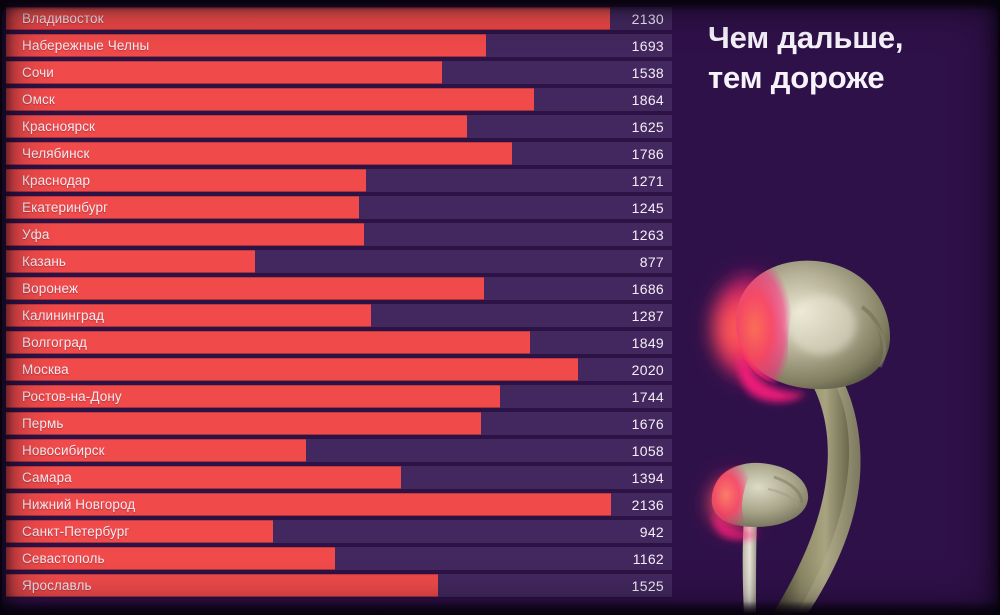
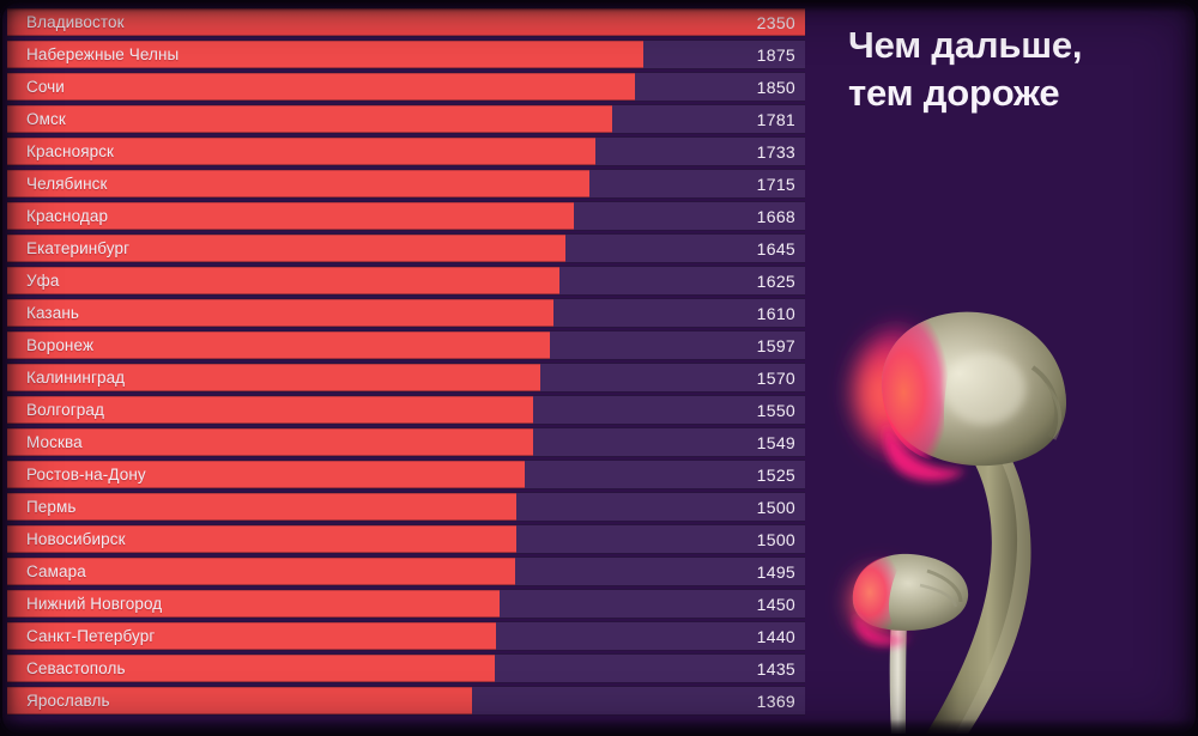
Владивосток: 2130 -> 2350
Набережные Челны: 1693 -> 1875
Сочи: 1538 -> 1850
Омск: 1864 -> 1781
Красноярск: 1625 -> 1733
Челябинск: 1786 -> 1715
Краснодар: 1271 -> 1668
Екатеринбург: 1245 -> 1645
Уфа: 1263 -> 1625
Казань: 877 -> 1610
Воронеж: 1686 -> 1597
Калининград: 1287 -> 1570
Волгоград: 1849 -> 1550
Москва: 2020 -> 1549
Ростов-на-Дону: 1744 -> 1525
Пермь: 1676 -> 1500
Новосибирск: 1058 -> 1500
Самара: 1394 -> 1495
Нижний Новгород: 2136 -> 1450
Санкт-Петербург: 942 -> 1440
Севастополь: 1162 -> 1435
Ярославль: 1525 -> 1369
